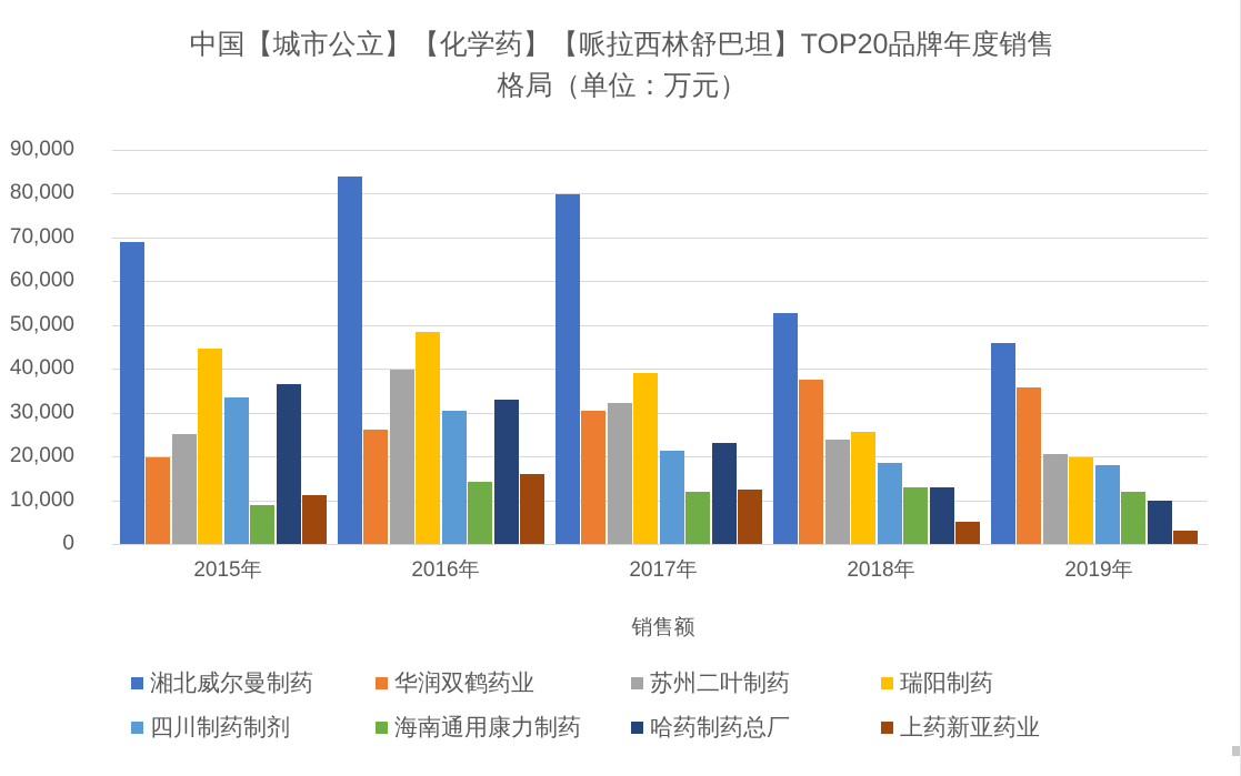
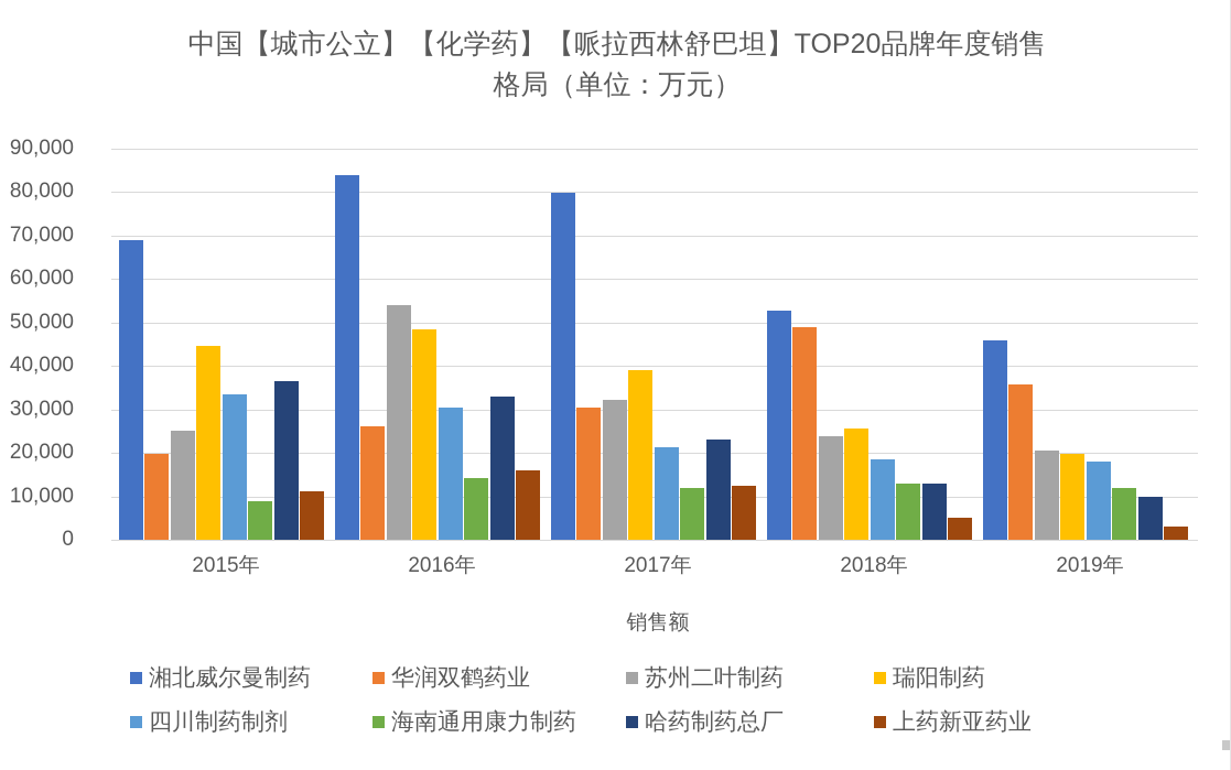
苏州二叶制药/2016年: 40000 -> 54000
华润双鹤药业/2018年: 38000 -> 49000
